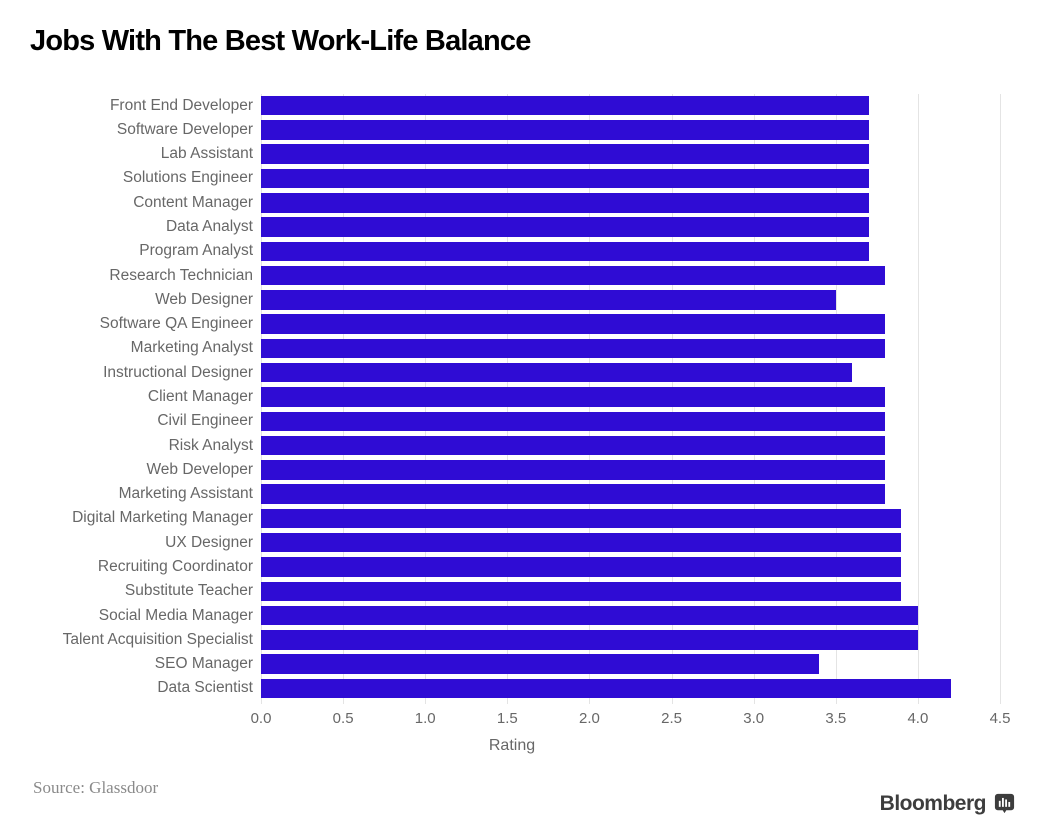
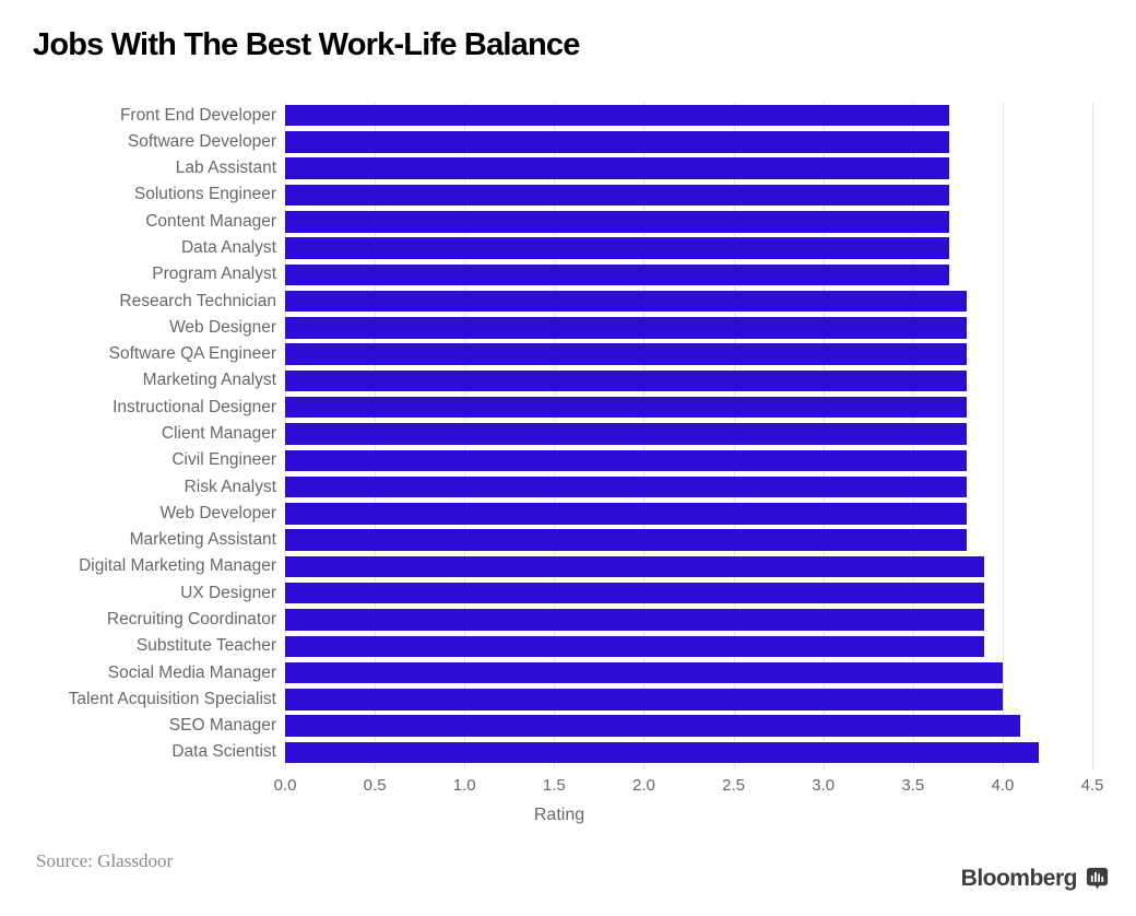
Web Designer: 3.5 -> 3.8
Instructional Designer: 3.6 -> 3.8
SEO Manager: 3.4 -> 4.1
